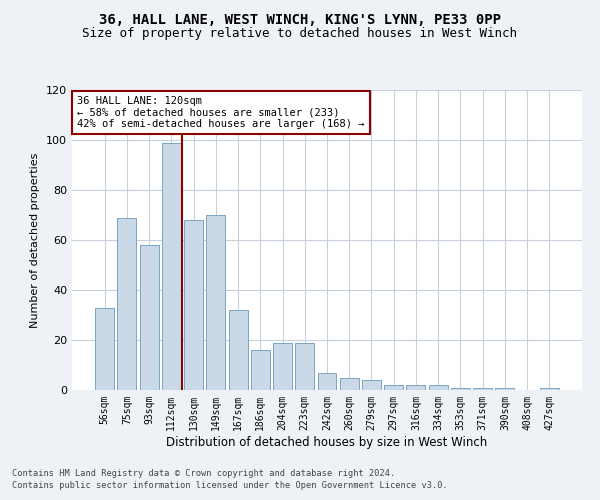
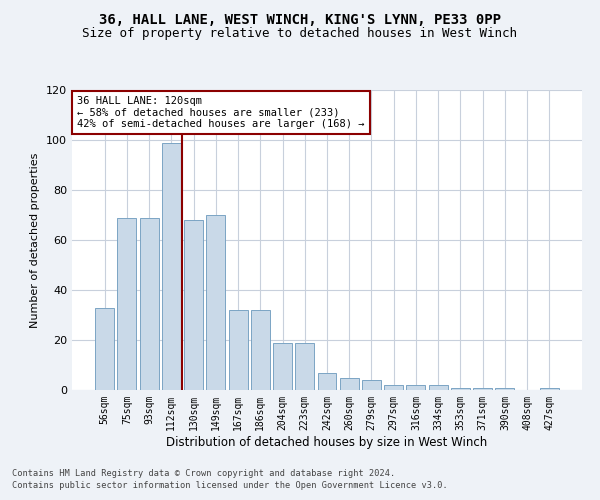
93sqm: 58 -> 69
186sqm: 16 -> 32
